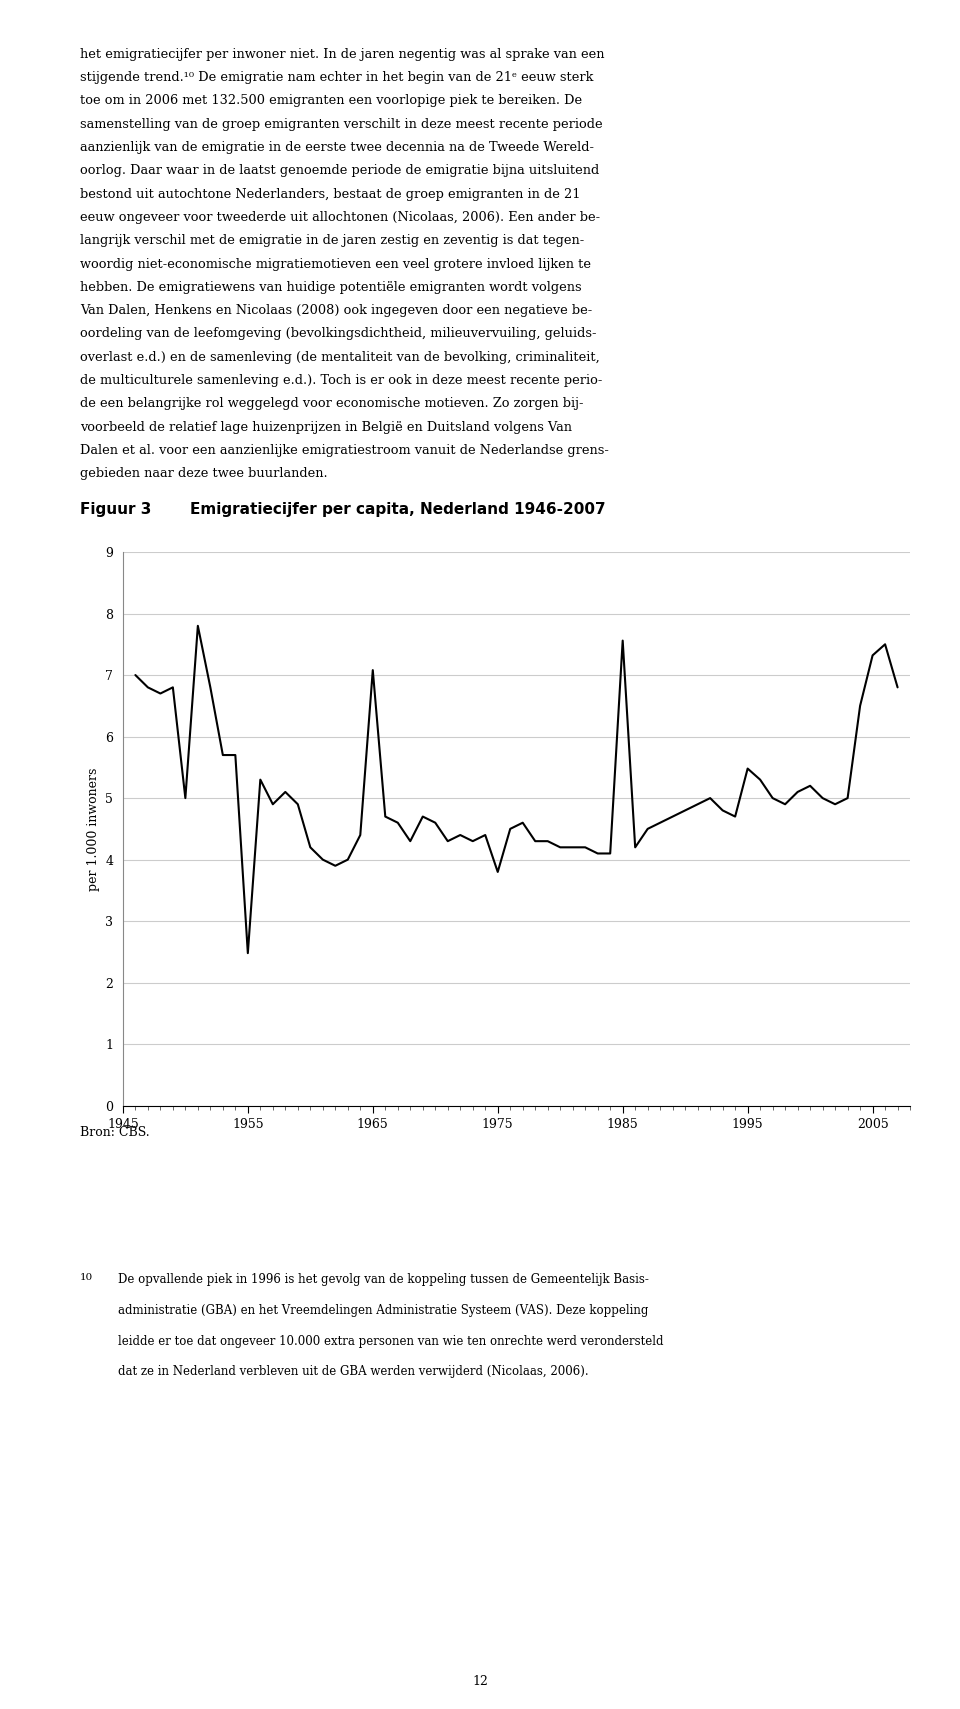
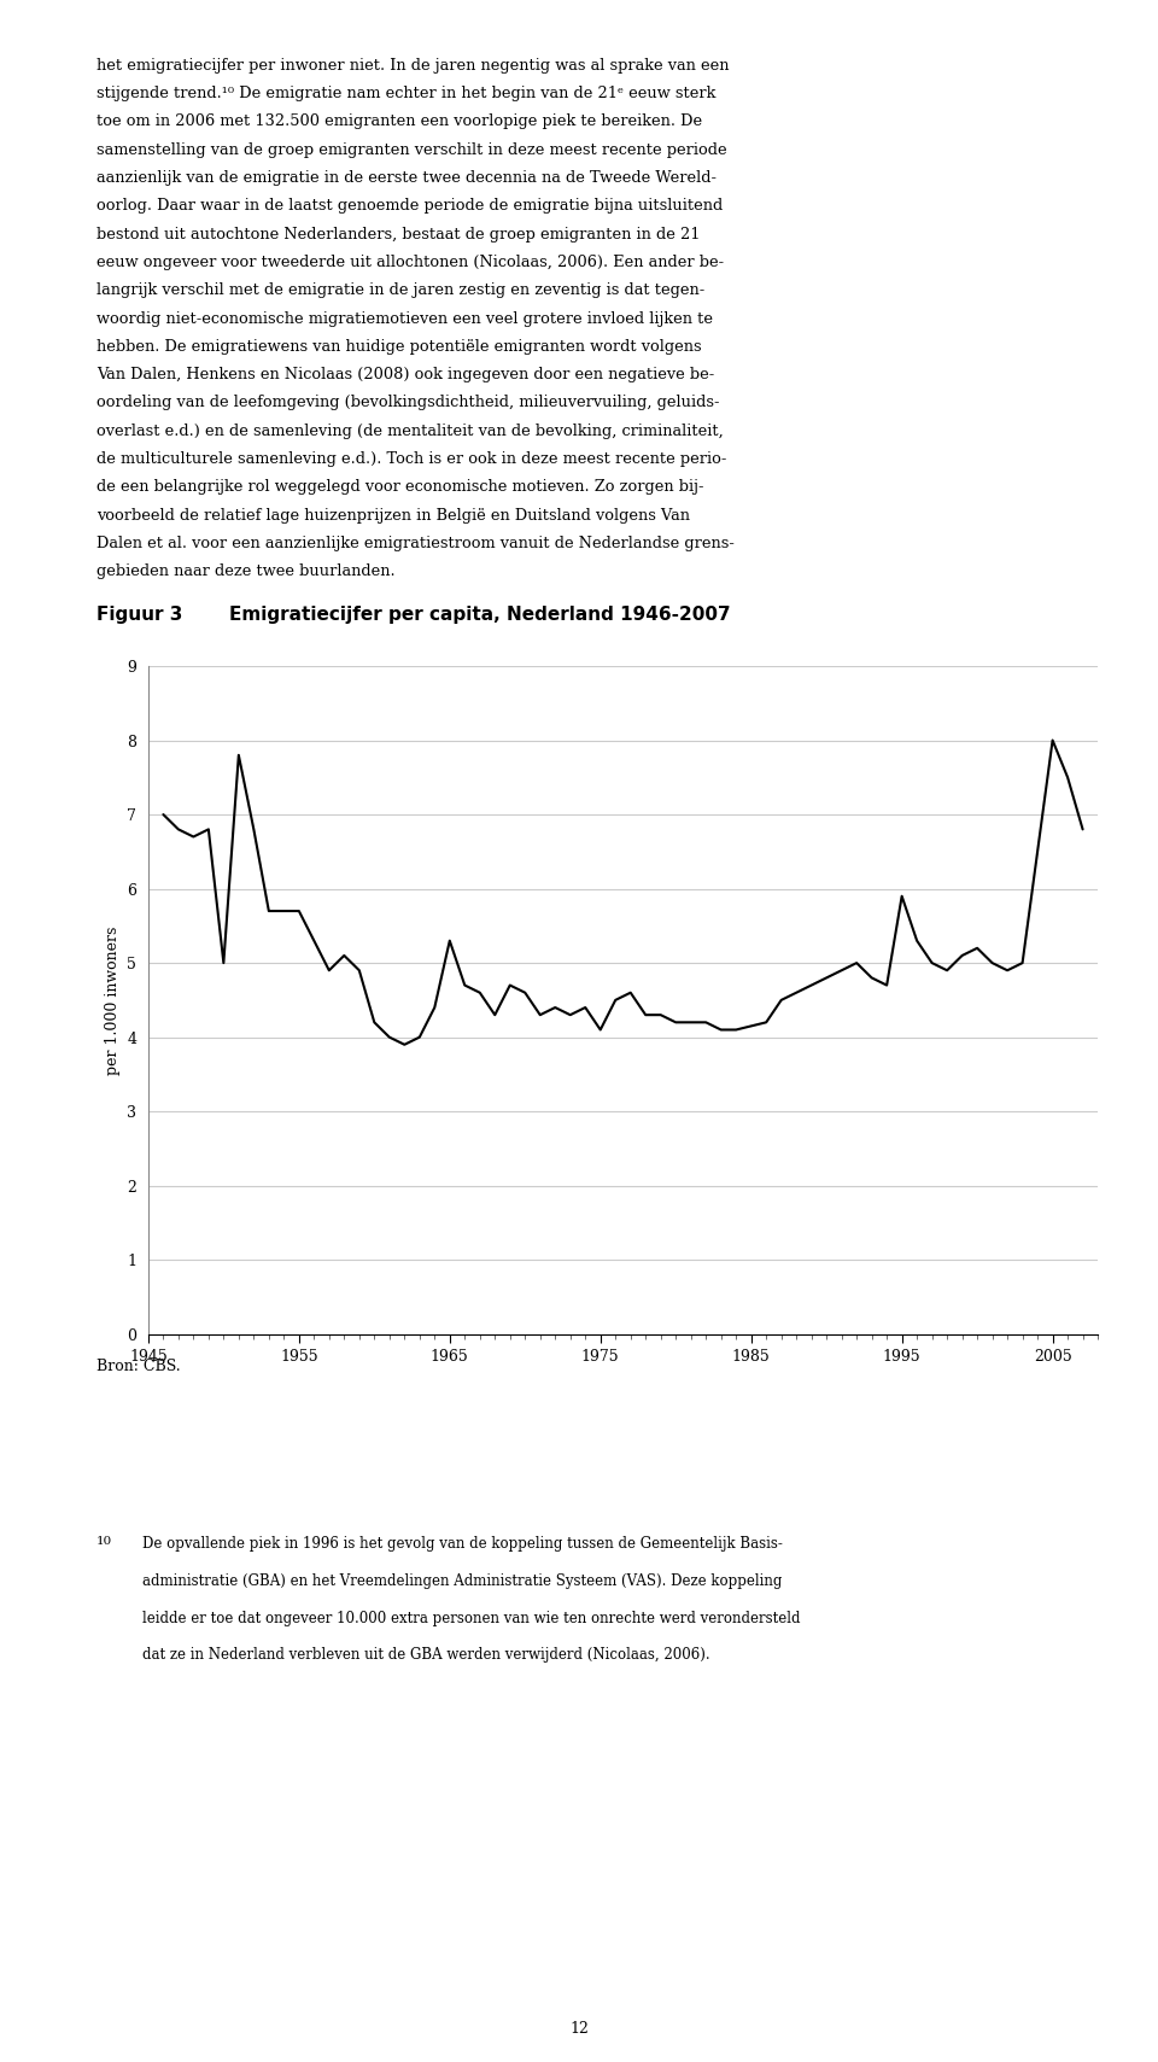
1955: 2.48 -> 5.70
1965: 7.08 -> 5.30
1975: 3.80 -> 4.10
1985: 7.56 -> 4.15
1995: 5.48 -> 5.90
2005: 7.32 -> 8.00
